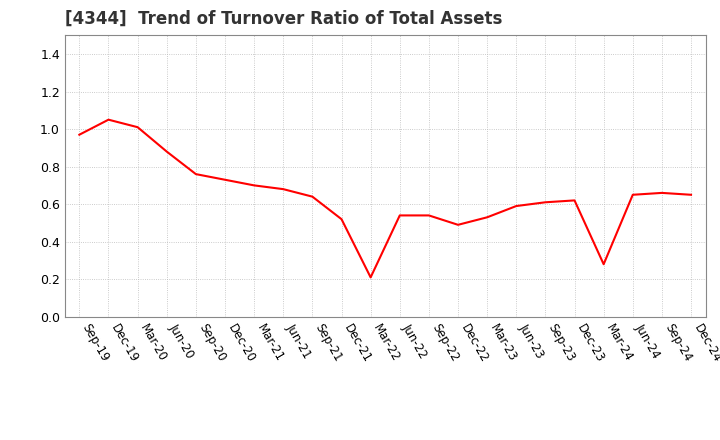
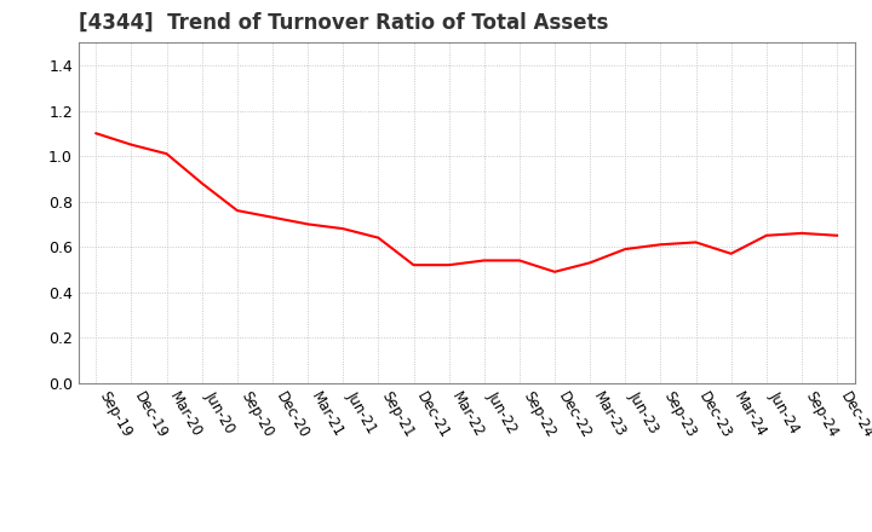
Sep-19: 0.97 -> 1.10
Mar-22: 0.21 -> 0.52
Mar-24: 0.28 -> 0.57
